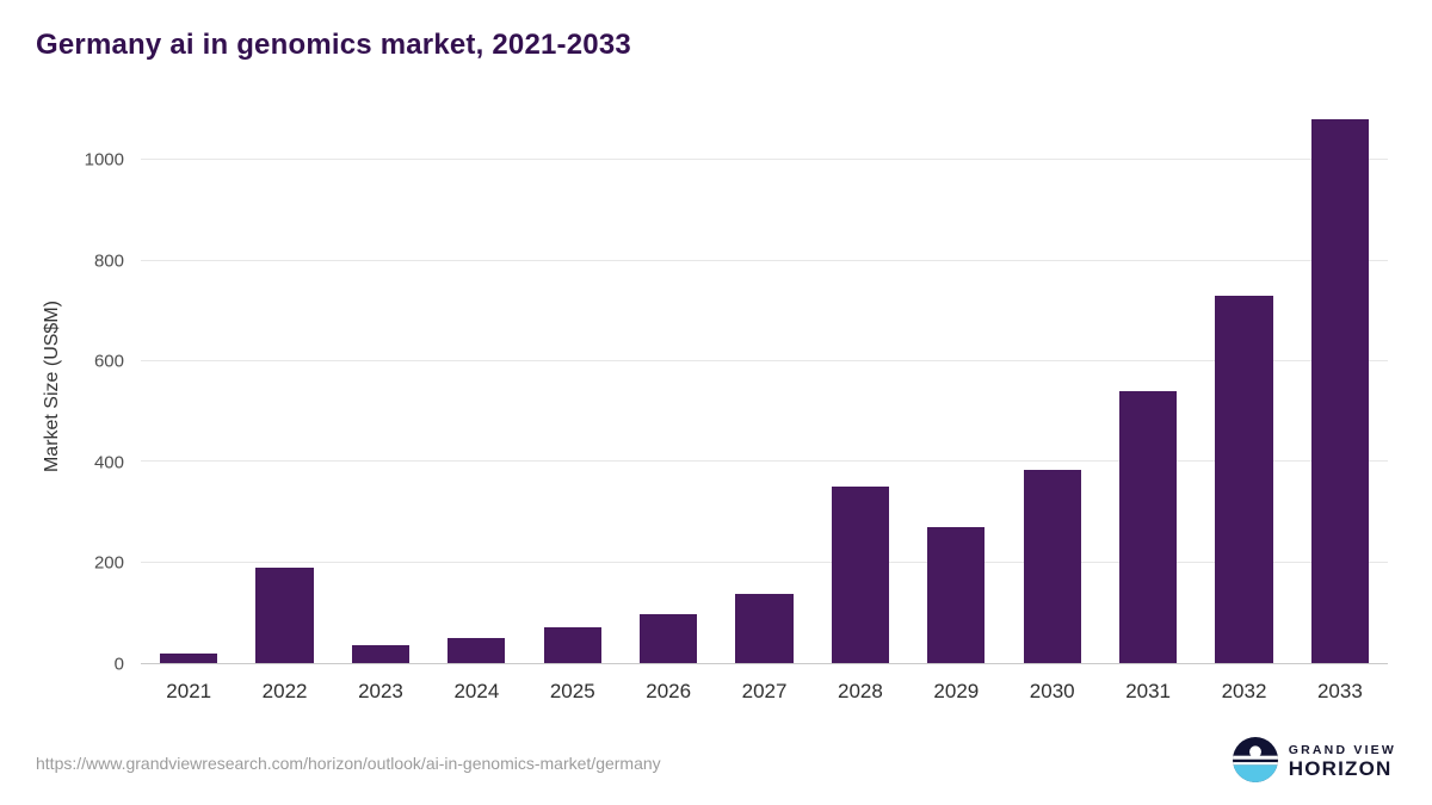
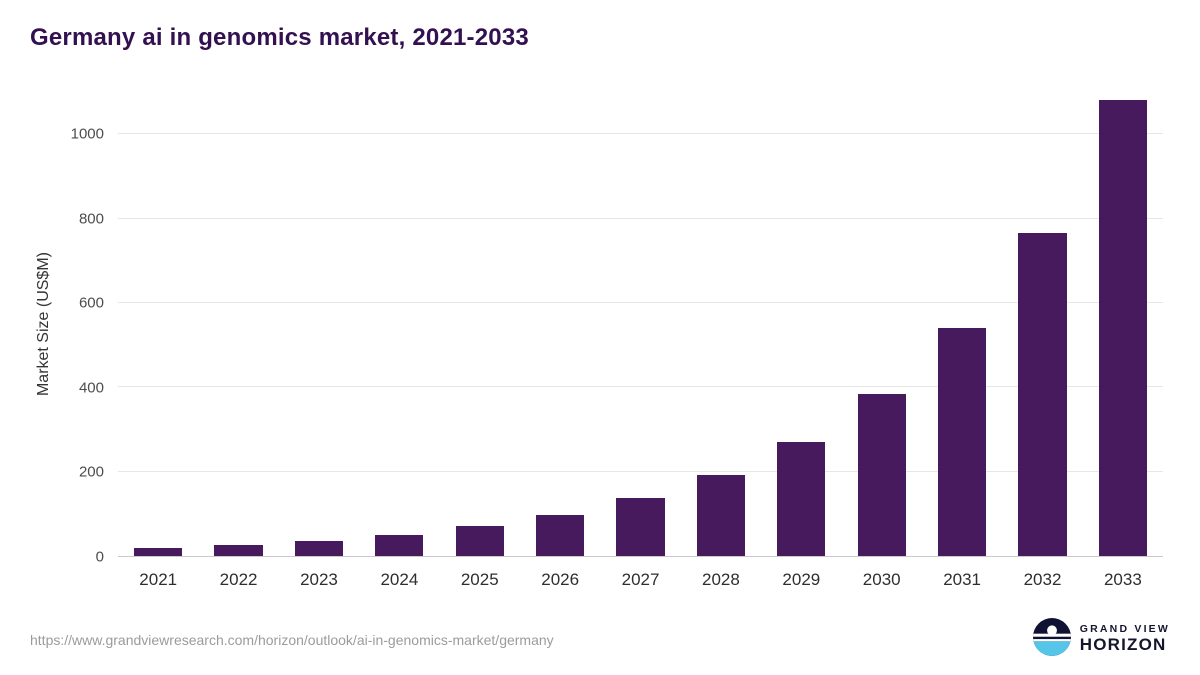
2022: 190 -> 30
2028: 350 -> 190
2032: 730 -> 760
